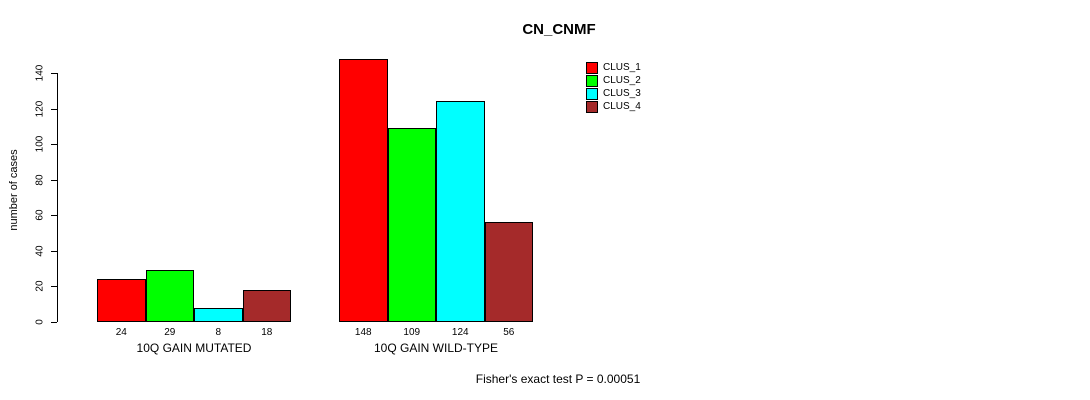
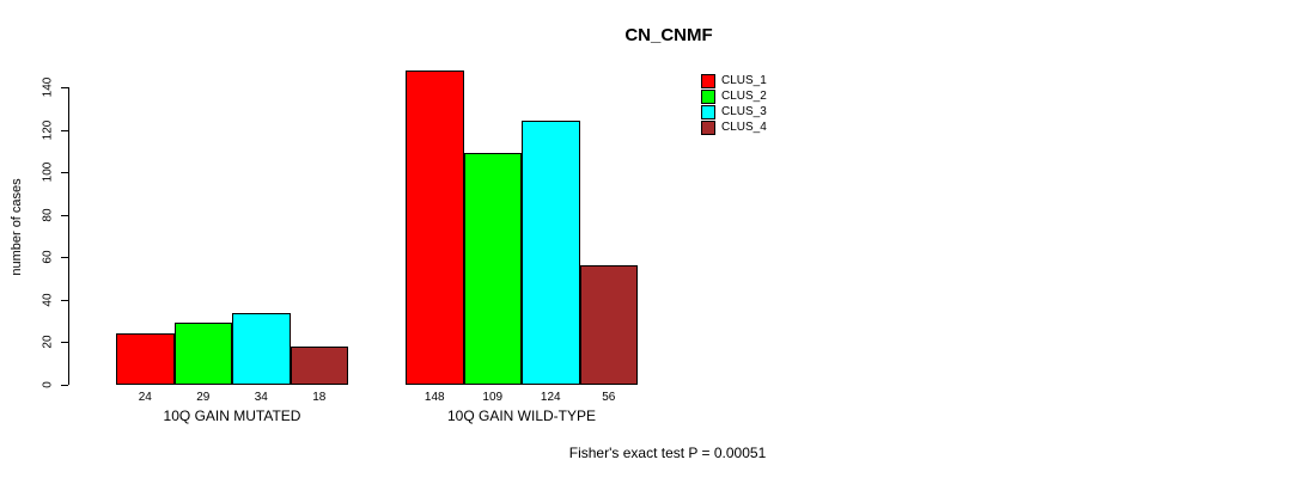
CLUS_3/10Q GAIN MUTATED: 8 -> 34
